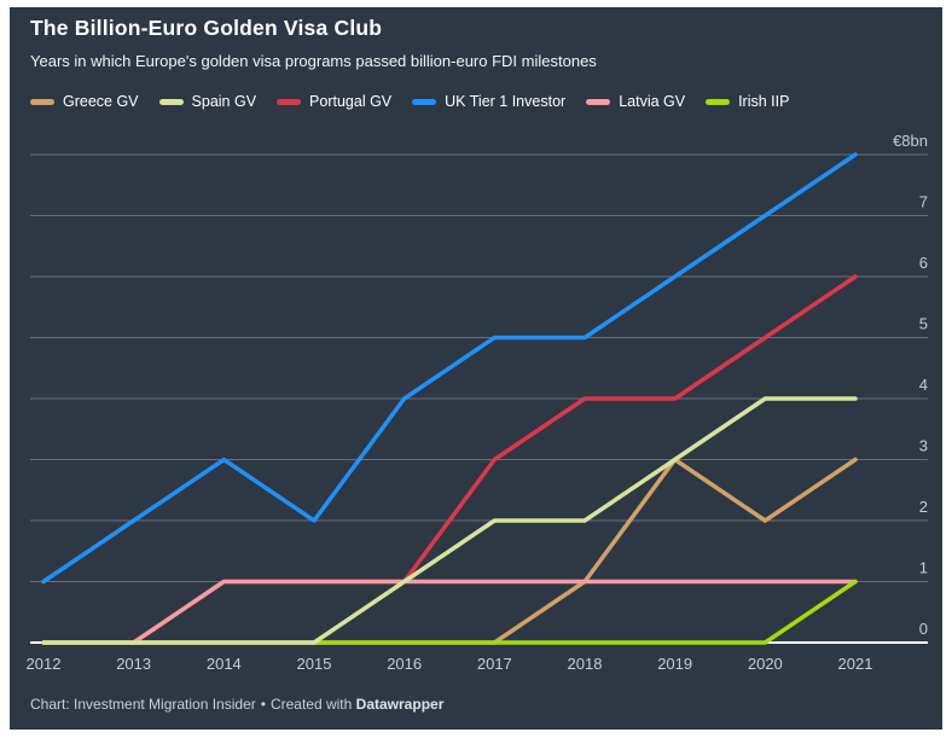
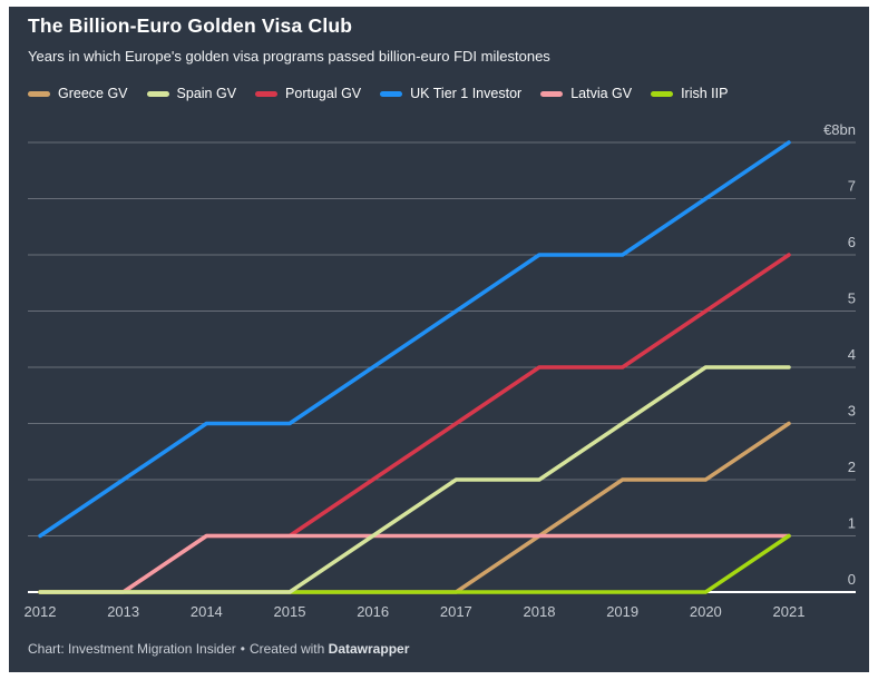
UK Tier 1 Investor/2015: 2 -> 3
Portugal GV/2016: 1 -> 2
UK Tier 1 Investor/2018: 5 -> 6
Greece GV/2019: 3 -> 2
